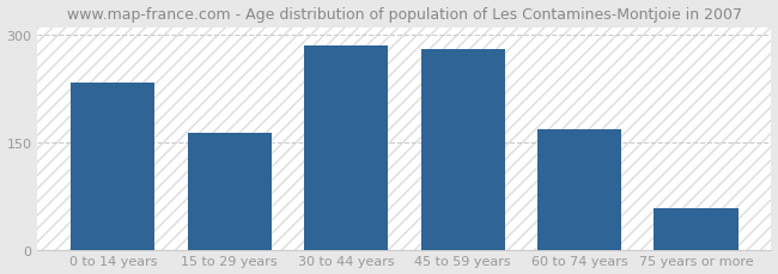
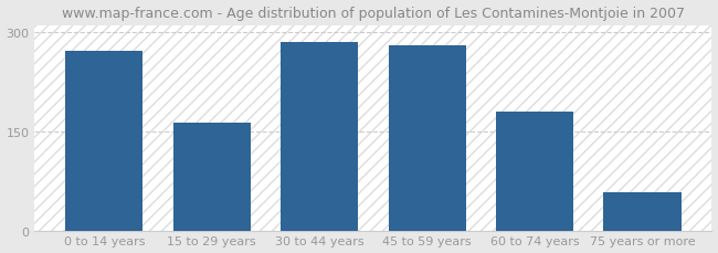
0 to 14 years: 233 -> 272
60 to 74 years: 168 -> 180
